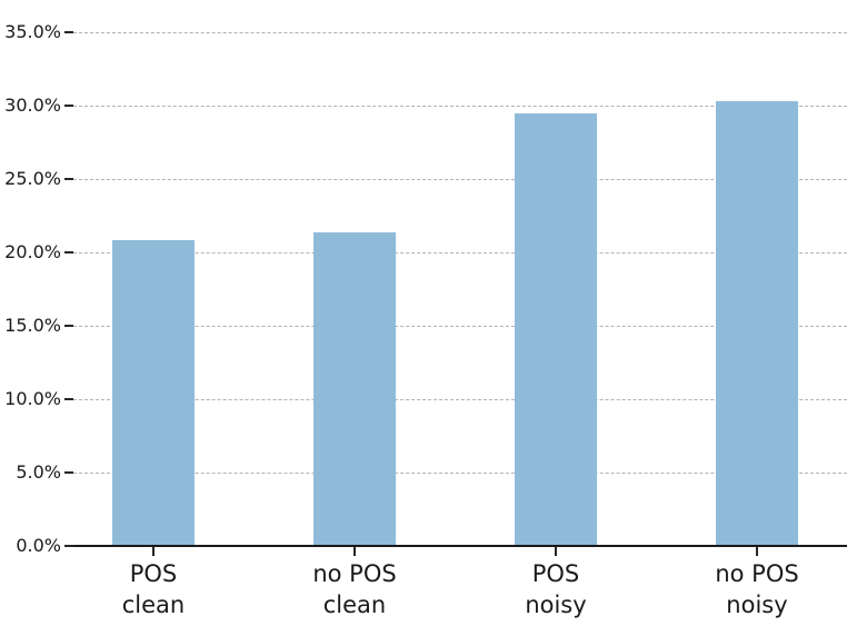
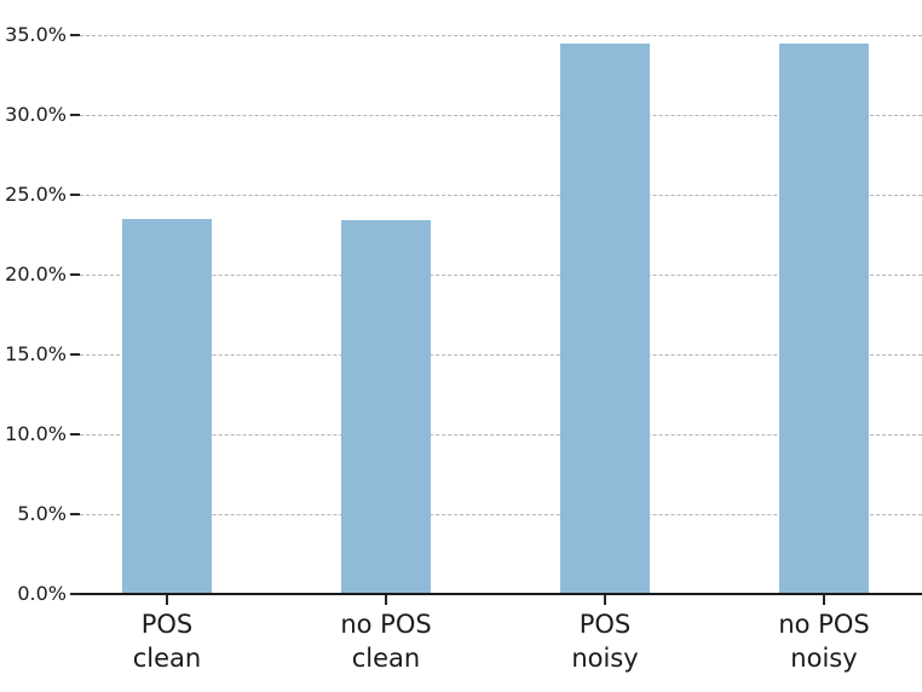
POS clean: 20.8% -> 23.5%
no POS clean: 21.4% -> 23.4%
POS noisy: 29.5% -> 34.5%
no POS noisy: 30.3% -> 34.5%
